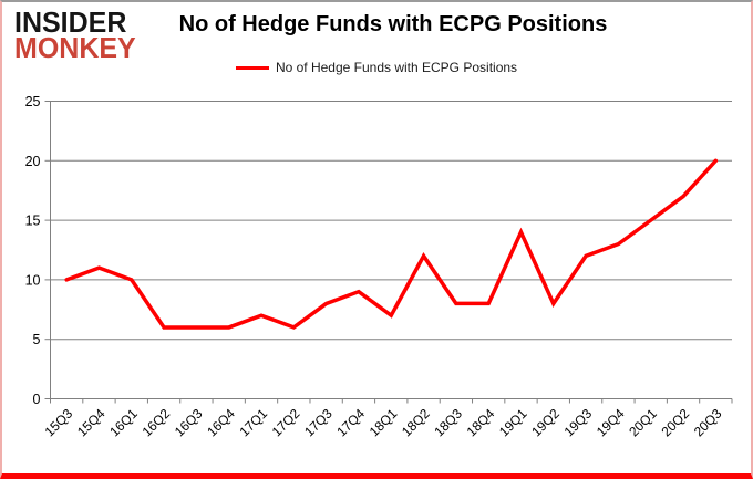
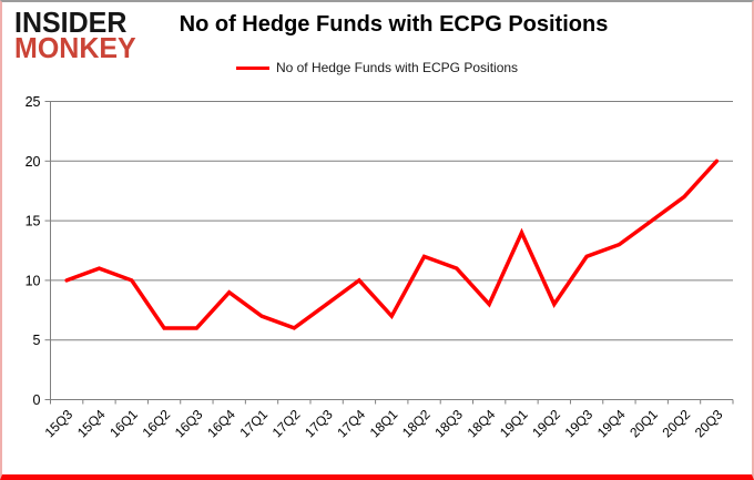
16Q4: 6 -> 9
17Q4: 9 -> 10
18Q3: 8 -> 11
